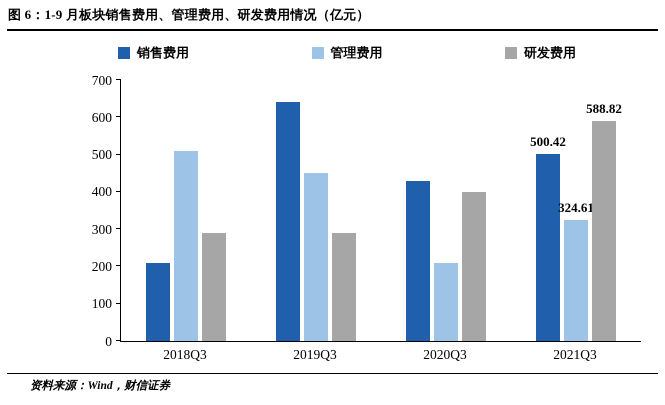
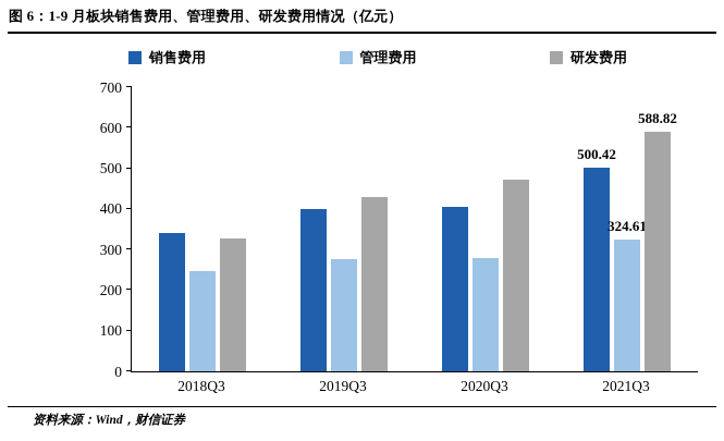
销售费用/2018Q3: 210 -> 340
管理费用/2018Q3: 510 -> 250
研发费用/2018Q3: 290 -> 330
销售费用/2019Q3: 640 -> 400
管理费用/2019Q3: 450 -> 280
研发费用/2019Q3: 290 -> 430
销售费用/2020Q3: 430 -> 400
管理费用/2020Q3: 210 -> 280
研发费用/2020Q3: 400 -> 470
